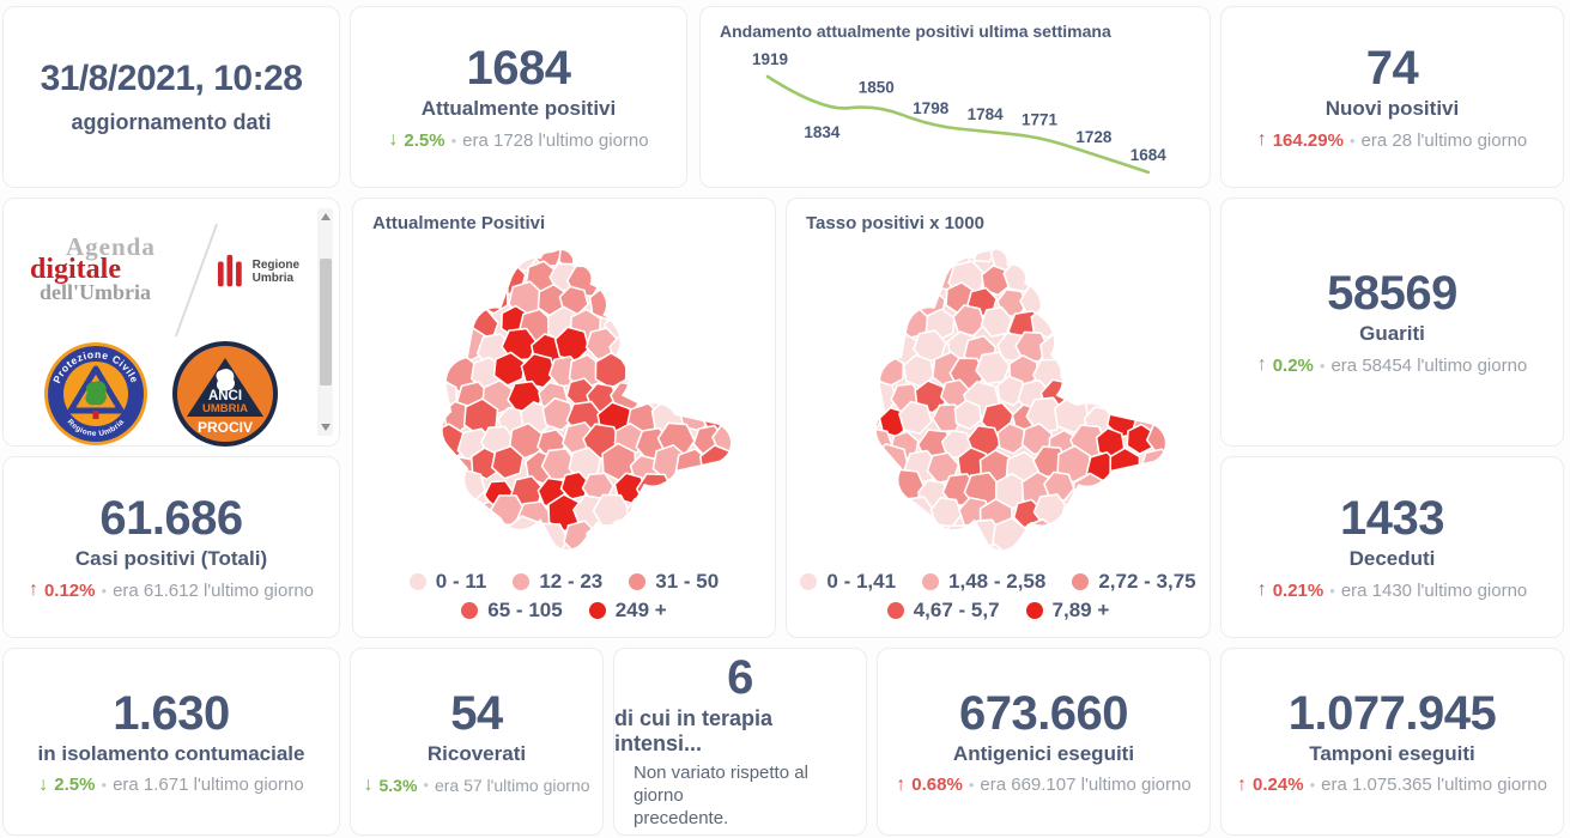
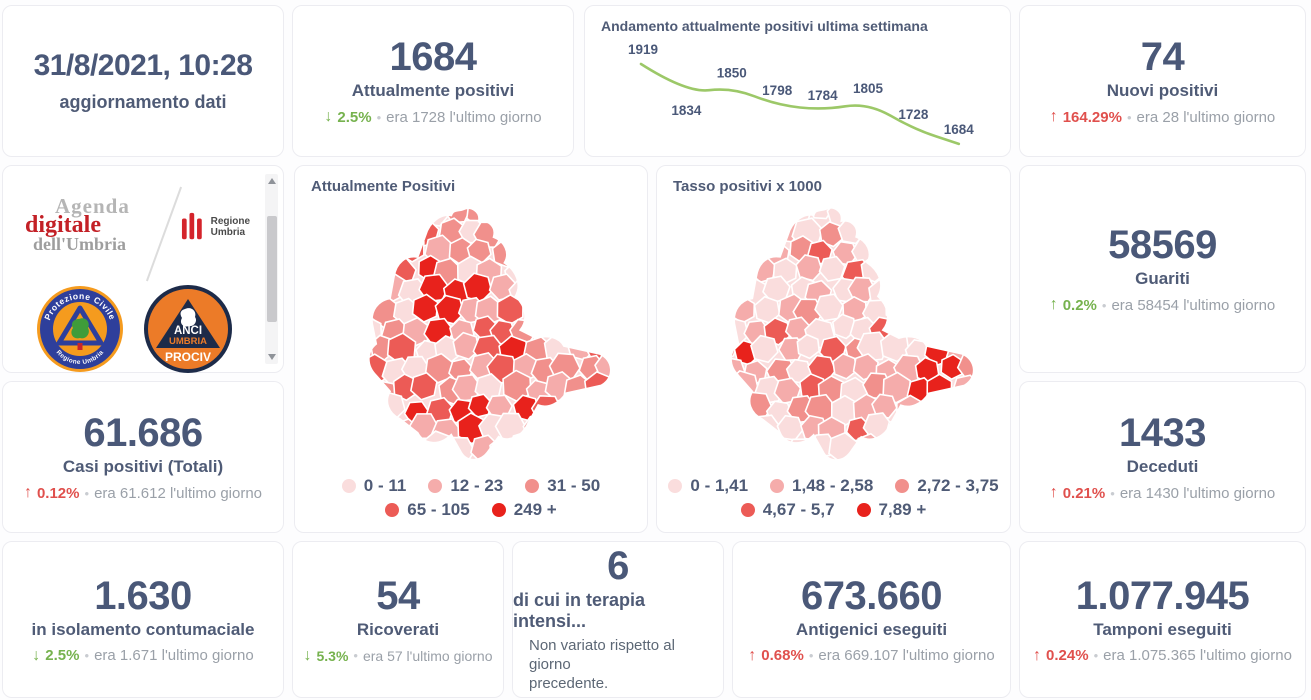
Andamento attualmente positivi ultima settimana/6: 1771 -> 1805
